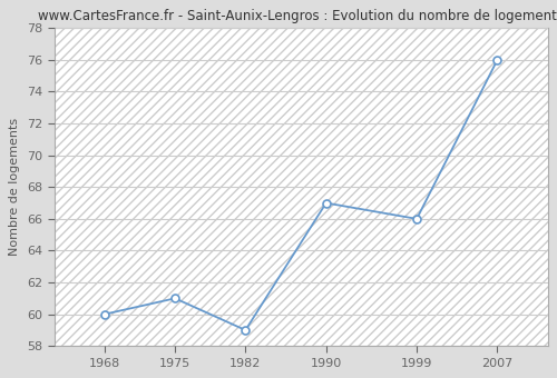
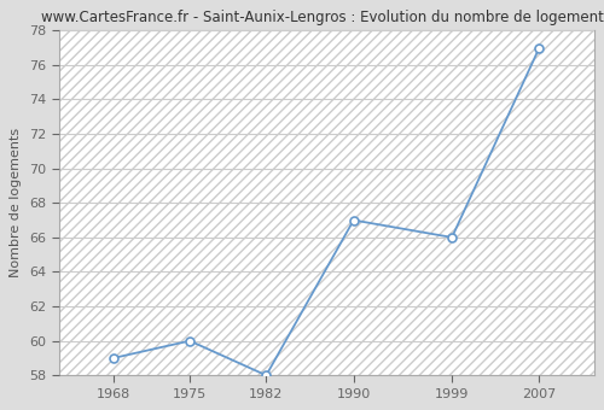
1968: 60 -> 59
1975: 61 -> 60
1982: 59 -> 58
2007: 76 -> 77
